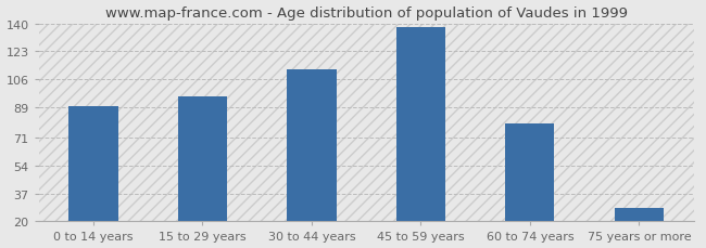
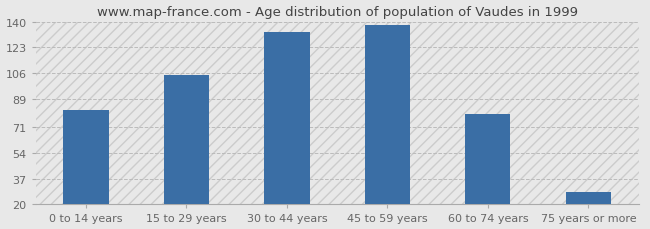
0 to 14 years: 90 -> 82
15 to 29 years: 96 -> 105
30 to 44 years: 112 -> 133
